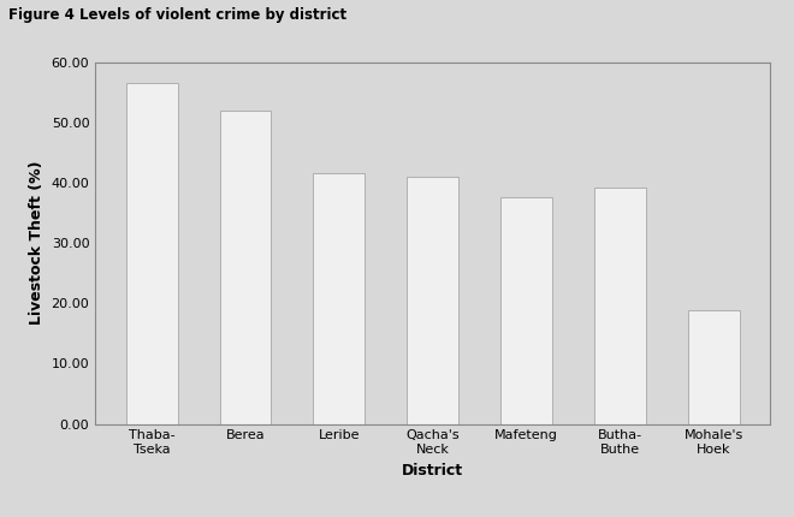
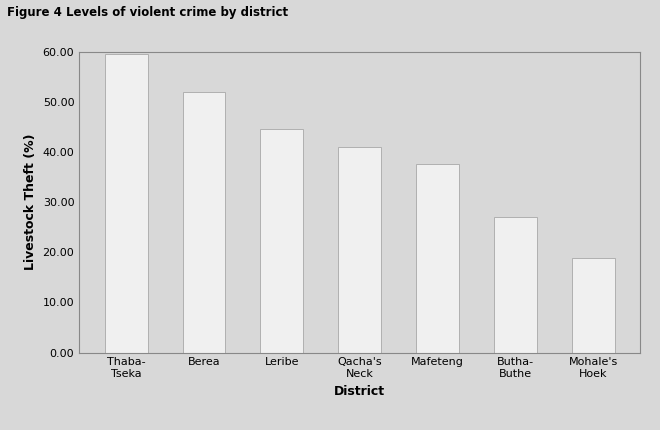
Thaba- Tseka: 56.6 -> 59.5
Leribe: 41.6 -> 44.5
Butha- Buthe: 39.2 -> 27.0
